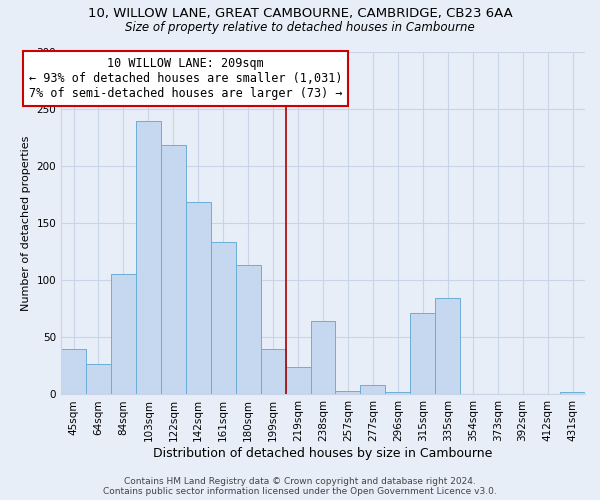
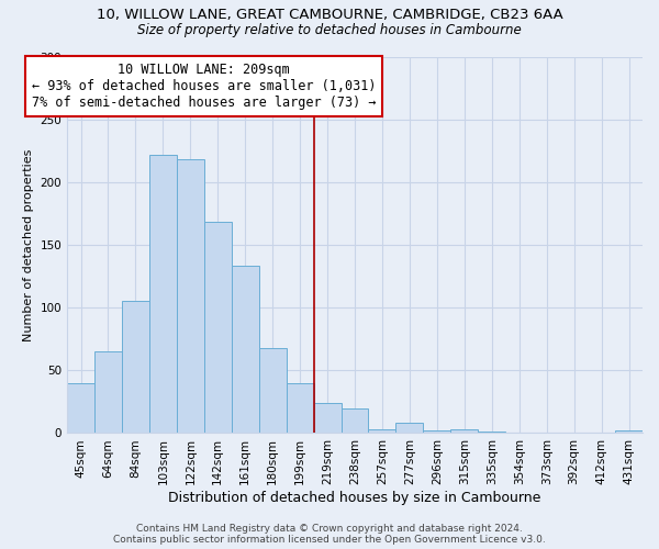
64sqm: 27 -> 65
103sqm: 239 -> 222
180sqm: 113 -> 68
238sqm: 64 -> 20
315sqm: 71 -> 3
335sqm: 84 -> 1
